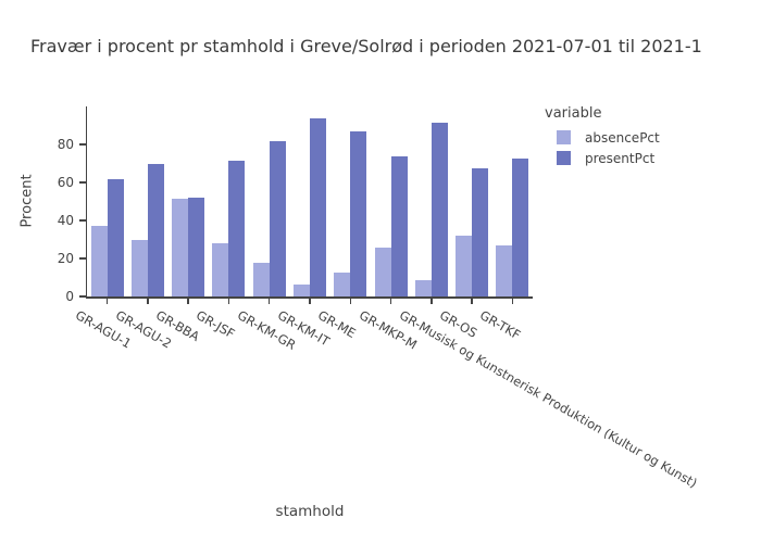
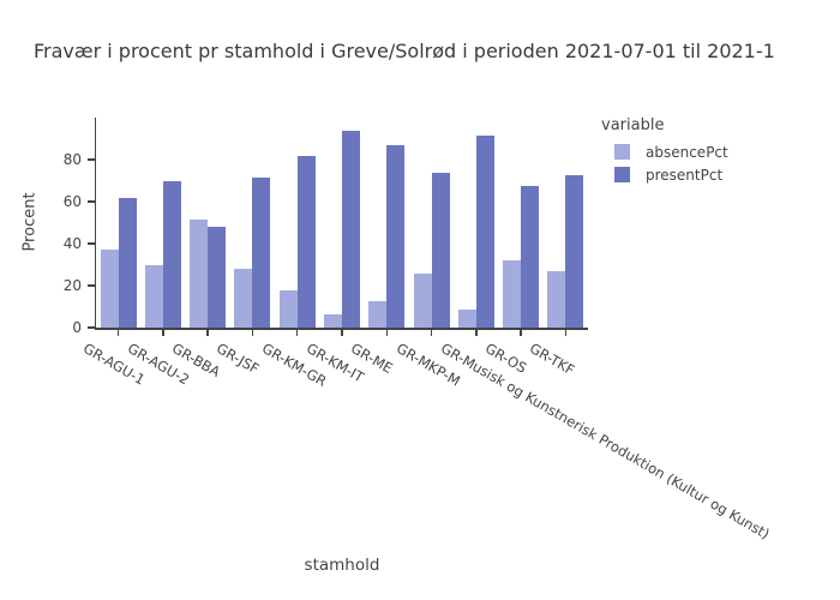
presentPct/GR-BBA: 52 -> 48
